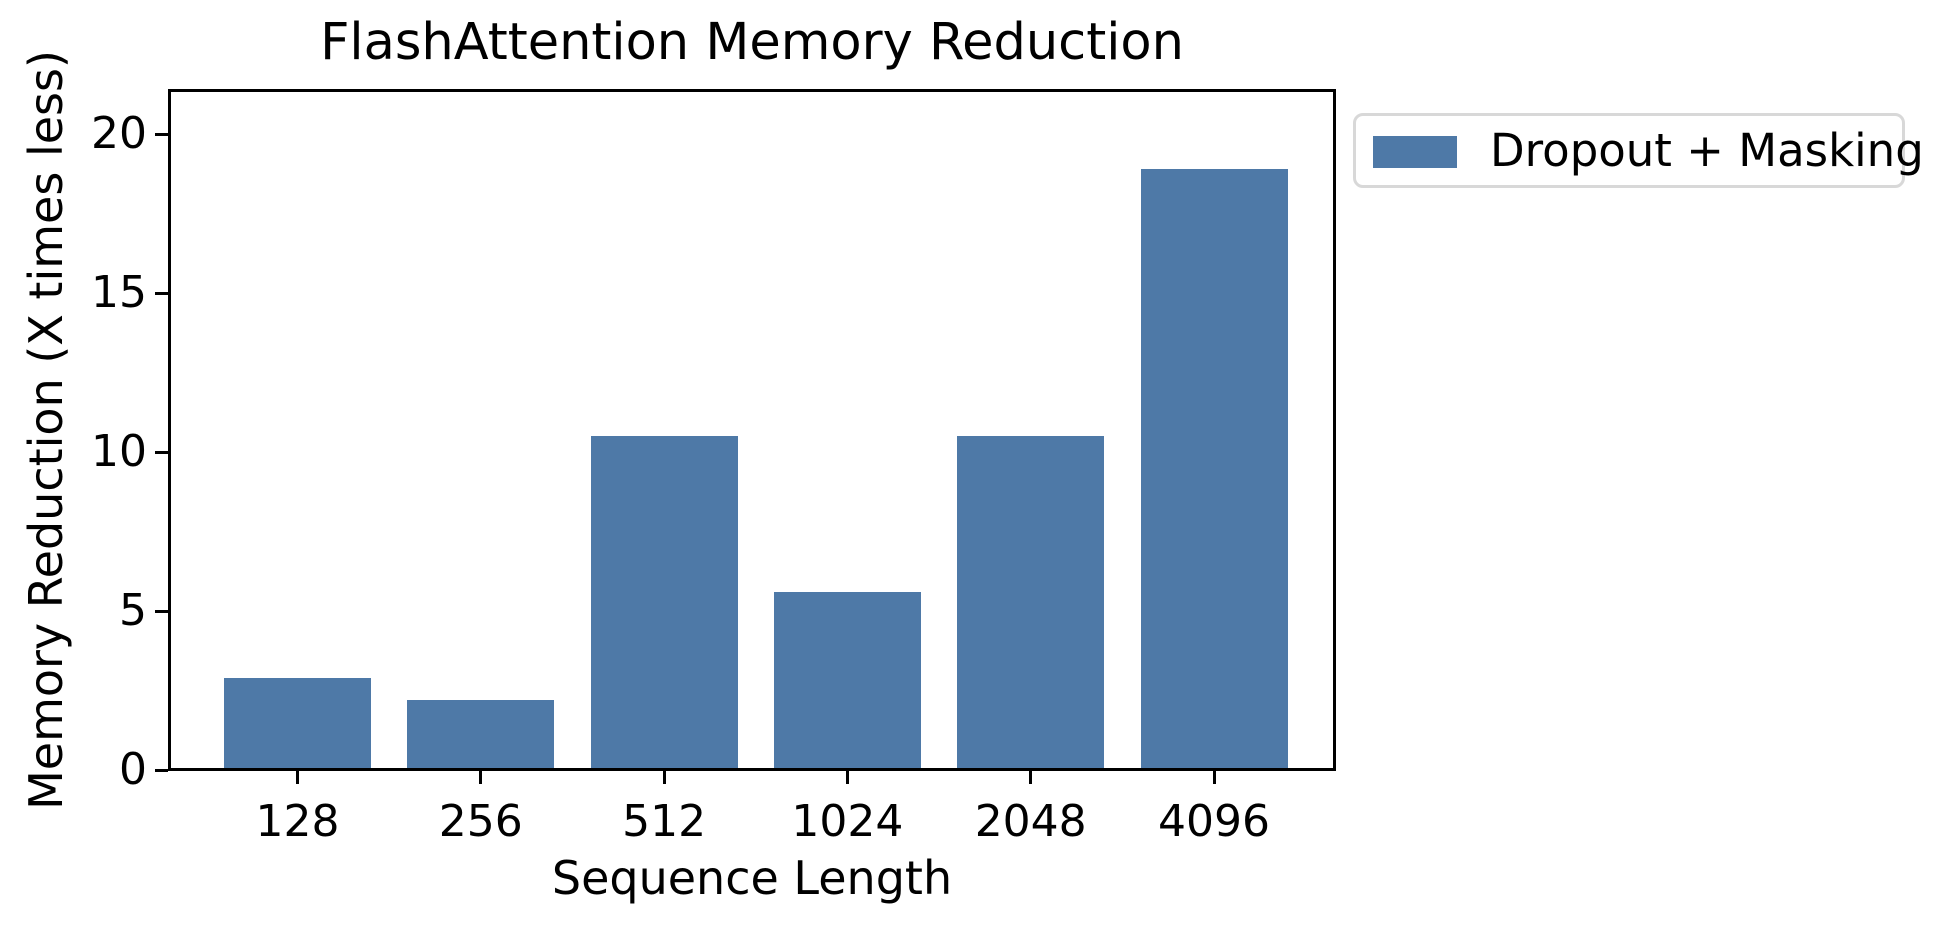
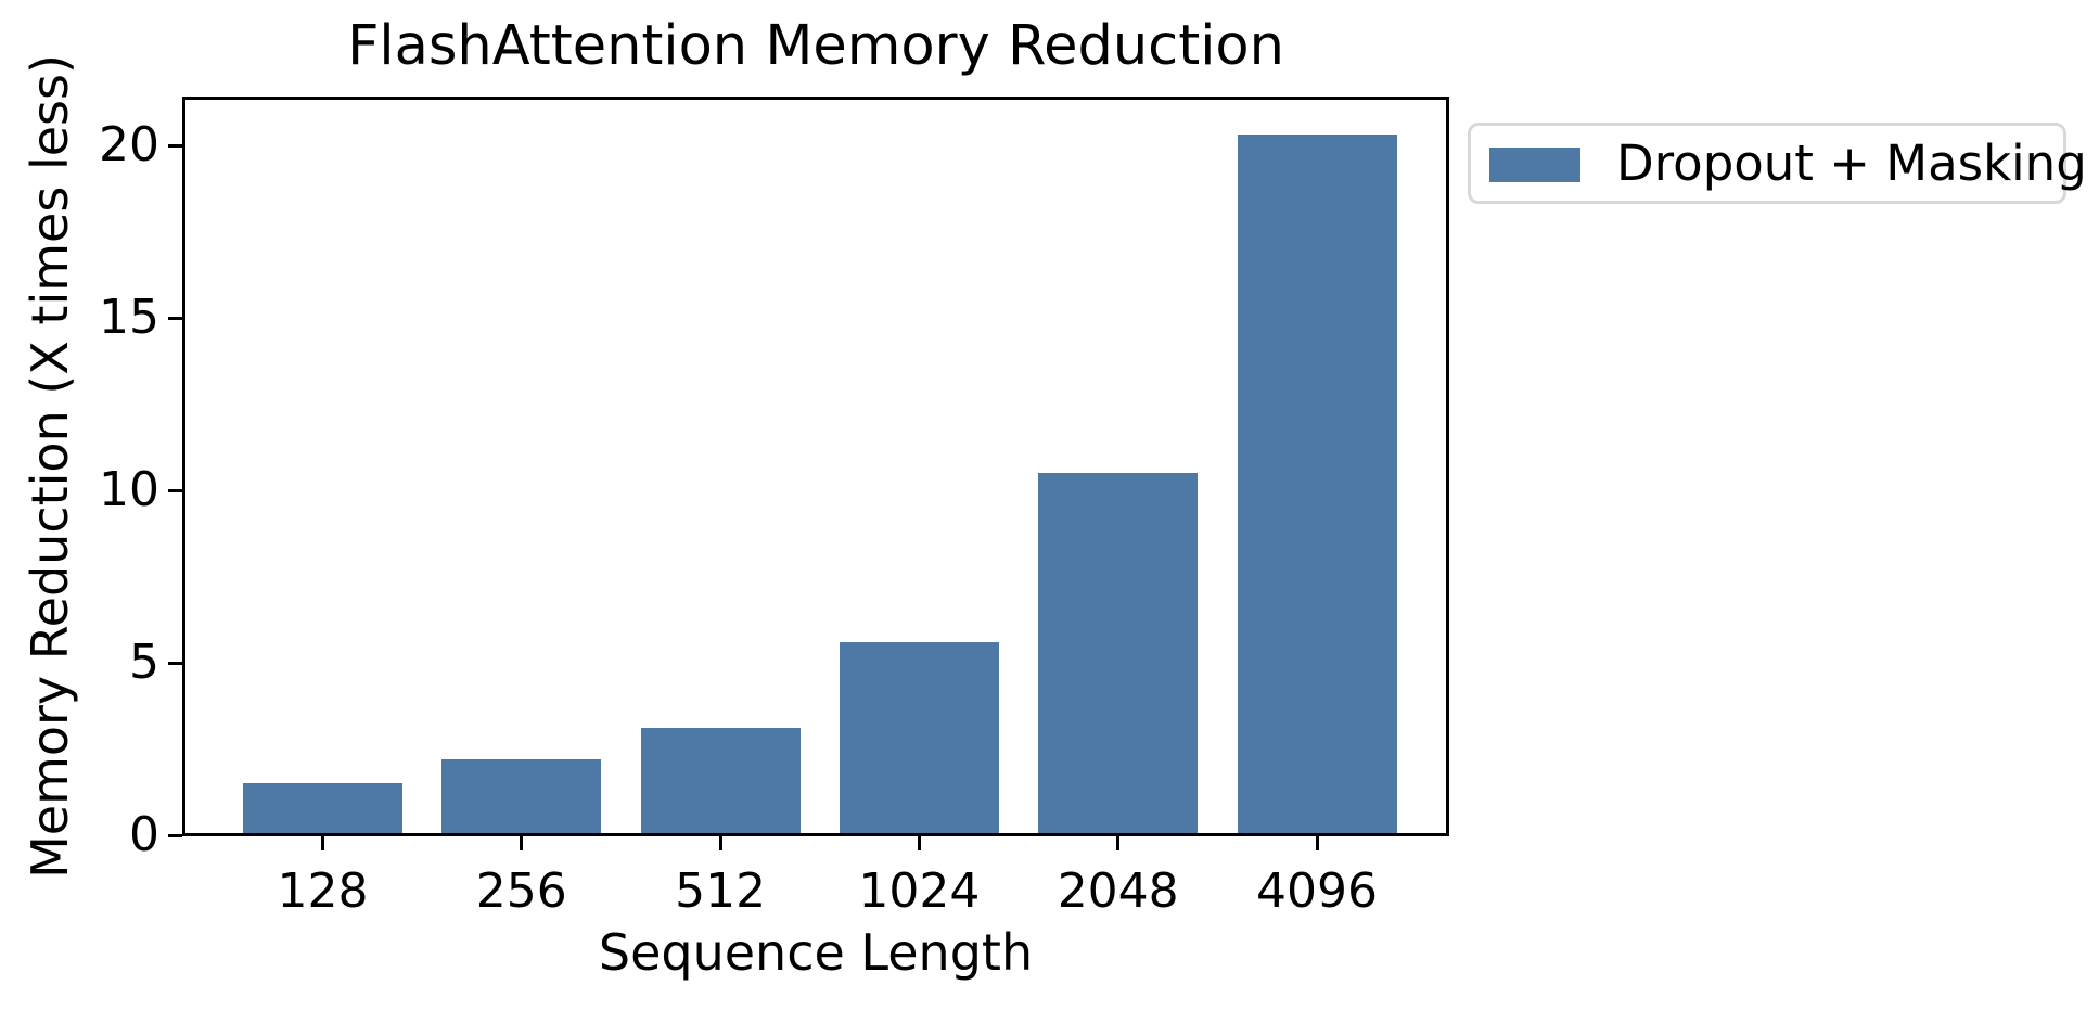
128: 2.9 -> 1.5
512: 10.5 -> 3.1
4096: 18.9 -> 20.3
